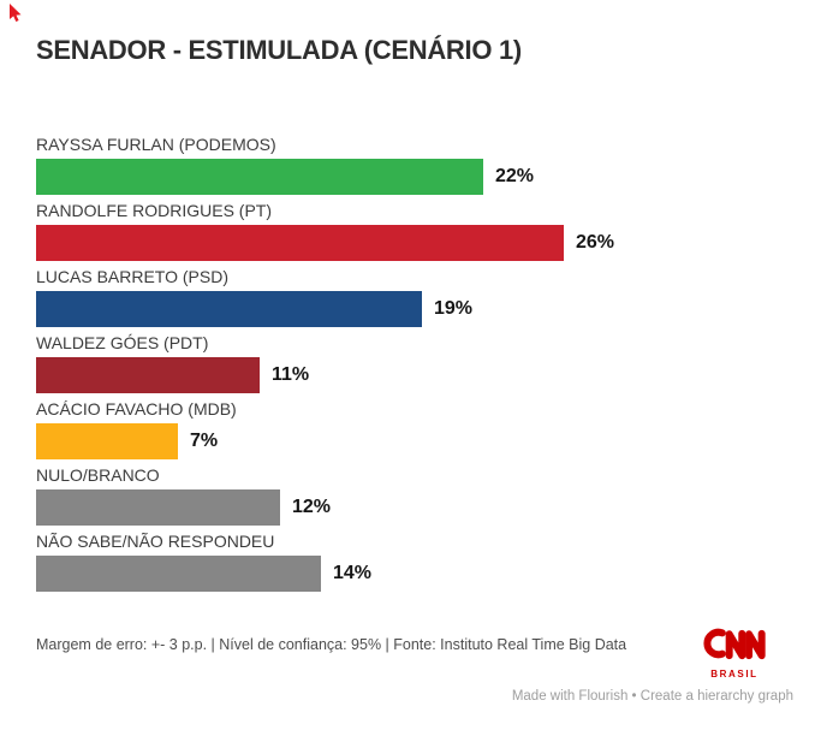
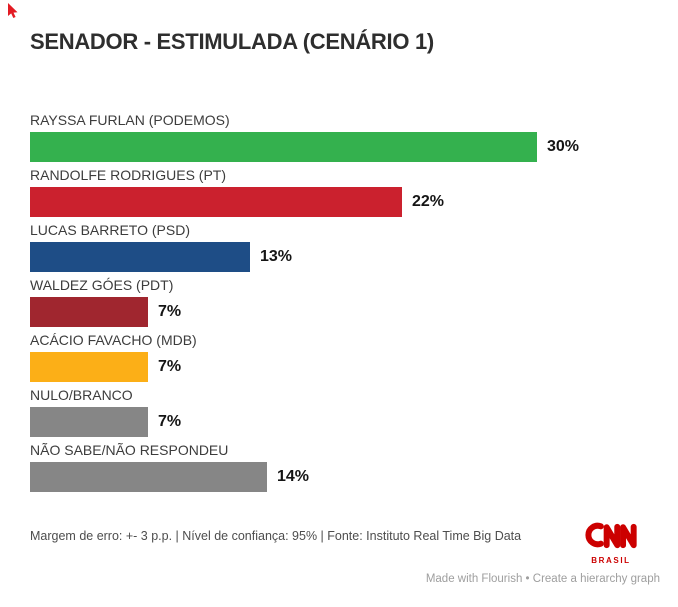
RAYSSA FURLAN (PODEMOS): 22% -> 30%
RANDOLFE RODRIGUES (PT): 26% -> 22%
LUCAS BARRETO (PSD): 19% -> 13%
WALDEZ GÓES (PDT): 11% -> 7%
NULO/BRANCO: 12% -> 7%
